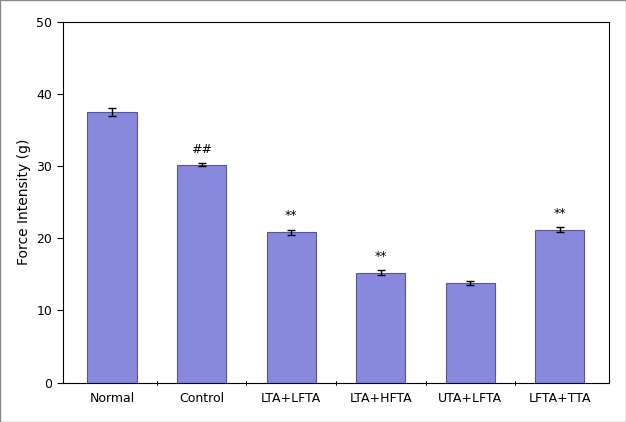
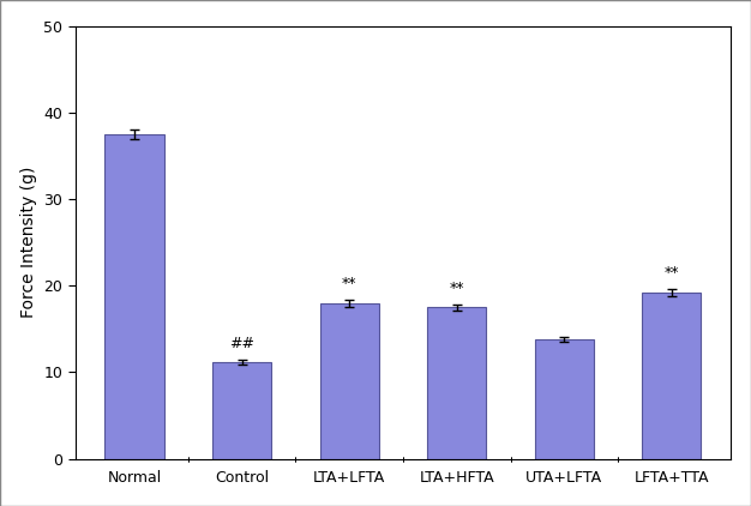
Control: 30.2 -> 11.2
LTA+LFTA: 20.8 -> 18.0
LTA+HFTA: 15.2 -> 17.5
LFTA+TTA: 21.2 -> 19.2
